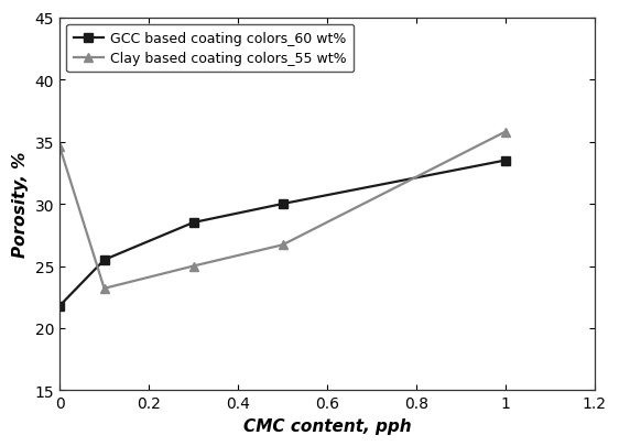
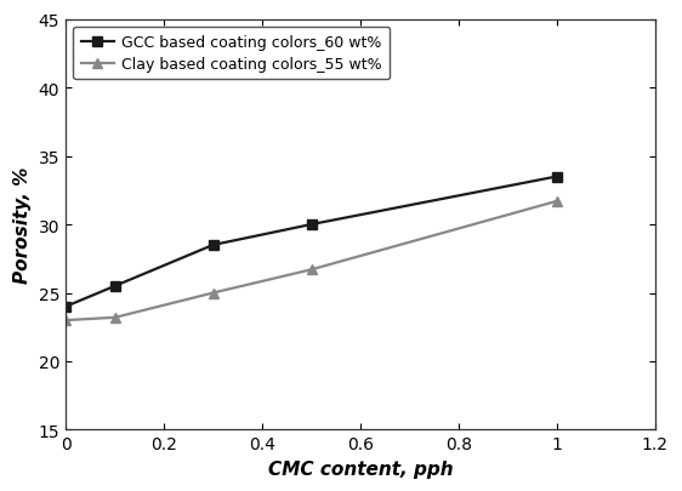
GCC based coating colors_60 wt%/0: 21.8 -> 24.0
Clay based coating colors_55 wt%/0: 34.6 -> 23.0
Clay based coating colors_55 wt%/1: 35.8 -> 31.7
